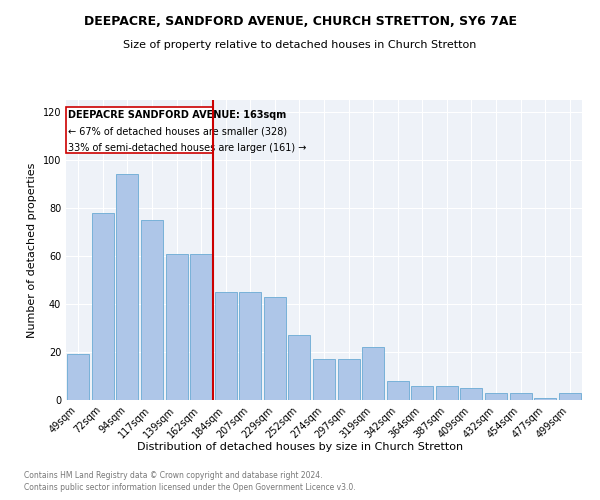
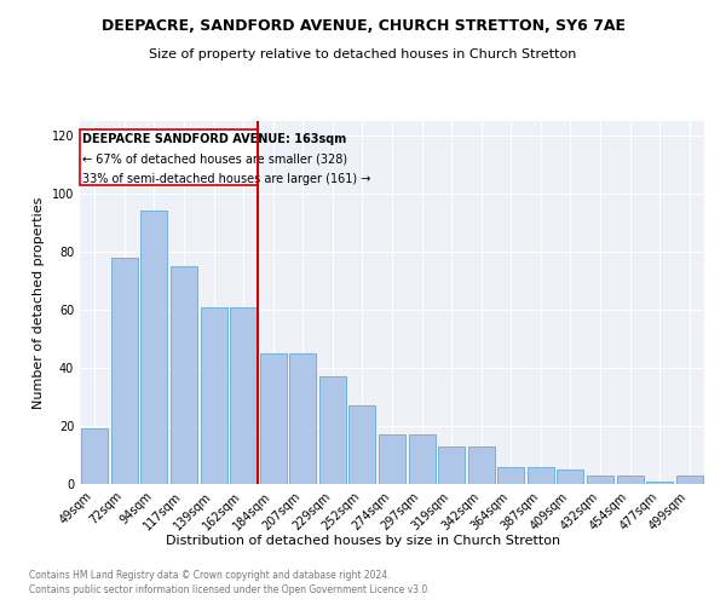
229sqm: 43 -> 37
319sqm: 22 -> 13
342sqm: 8 -> 13
